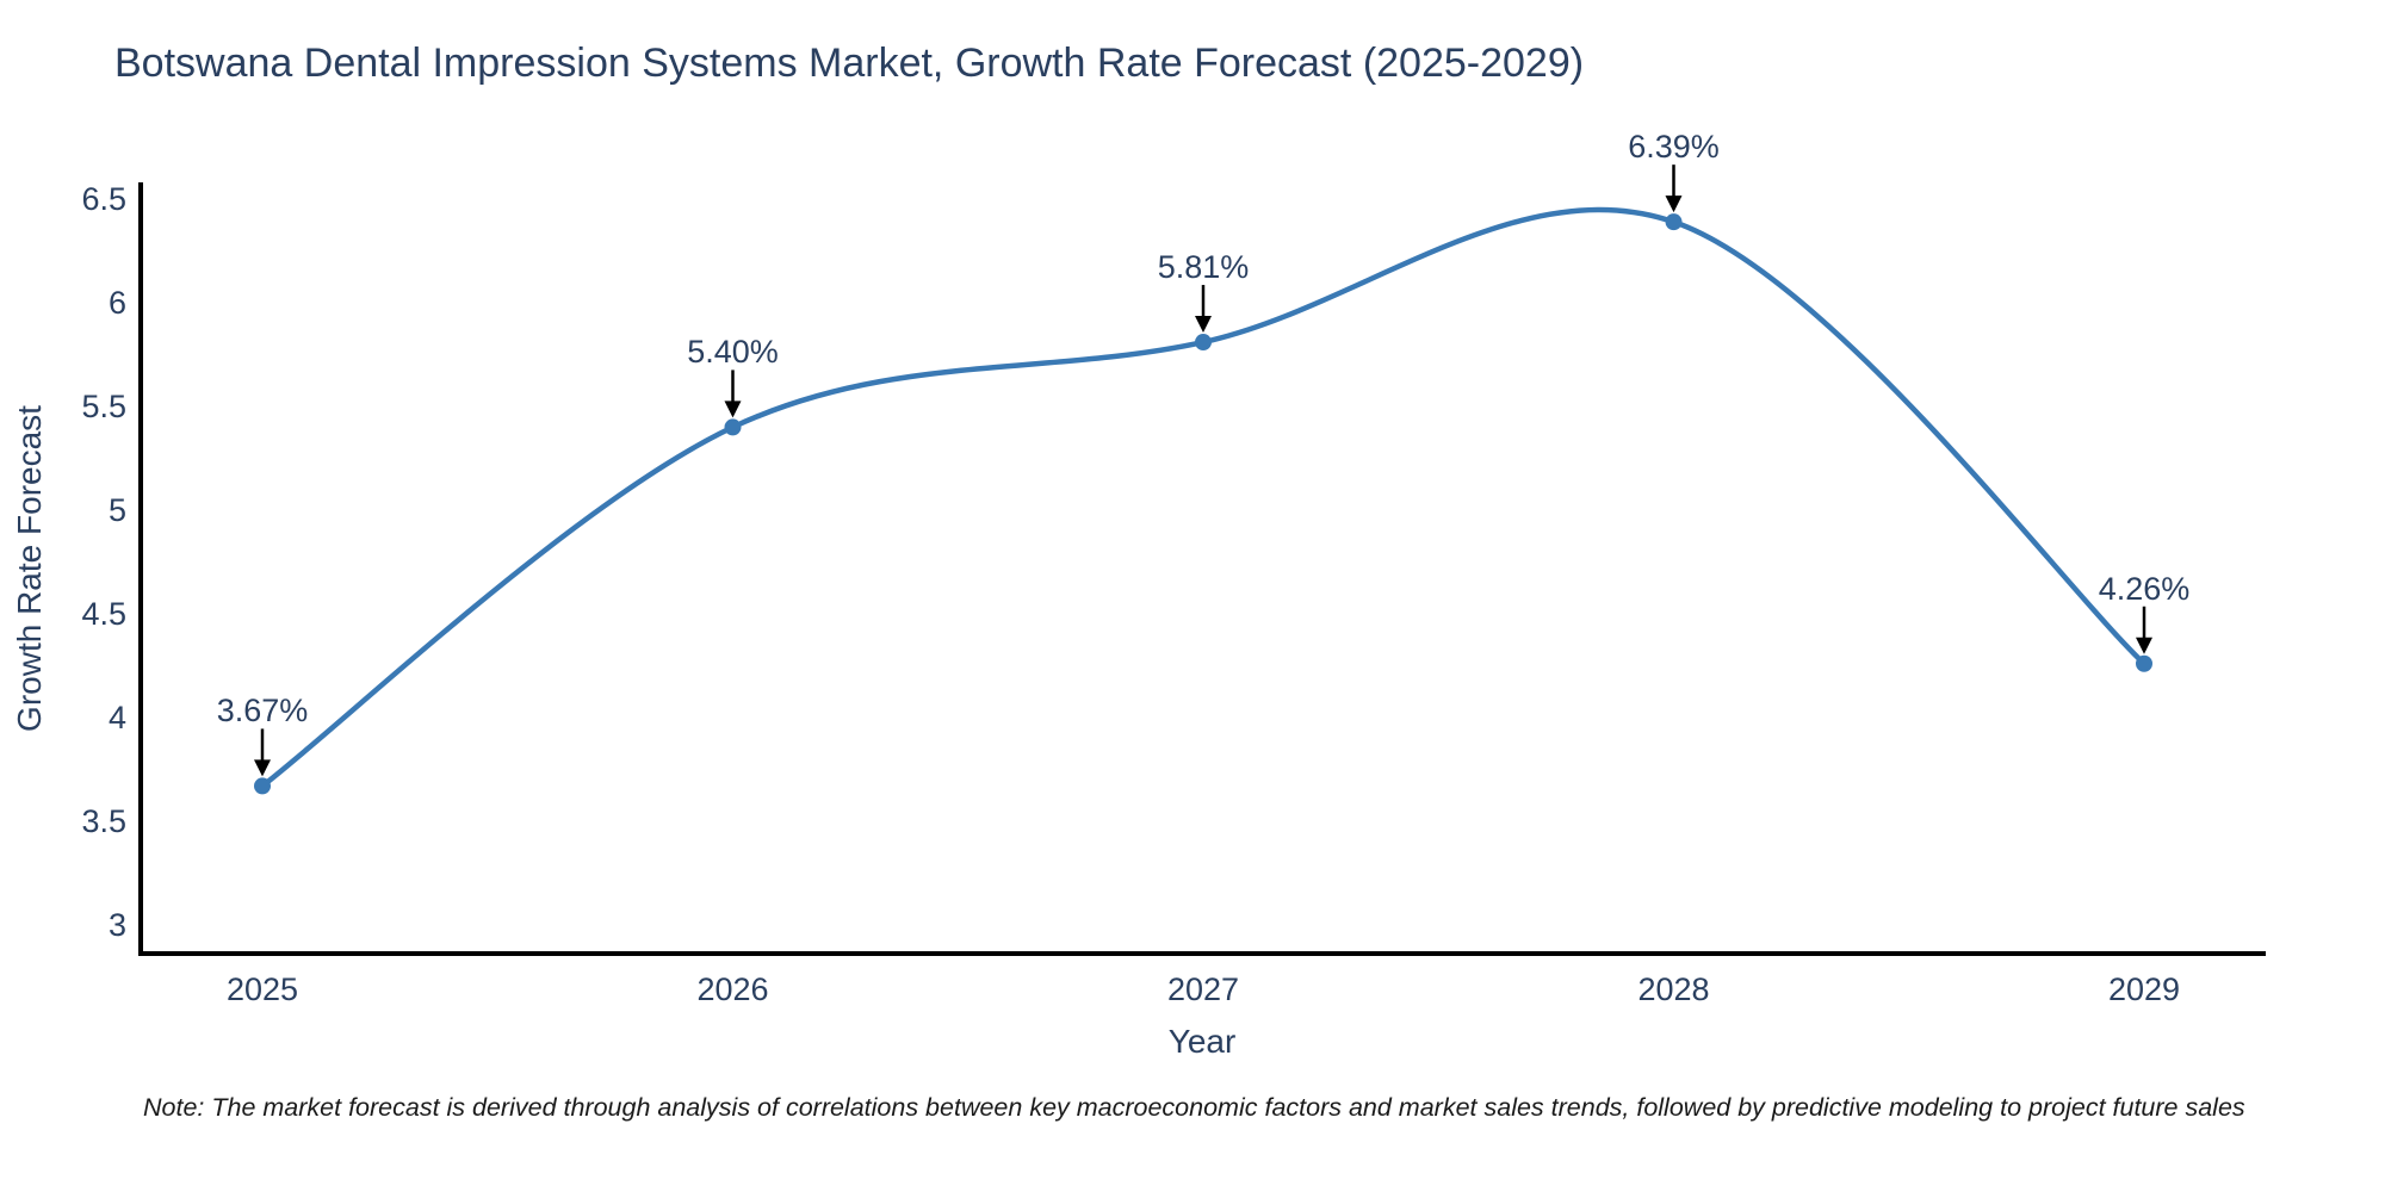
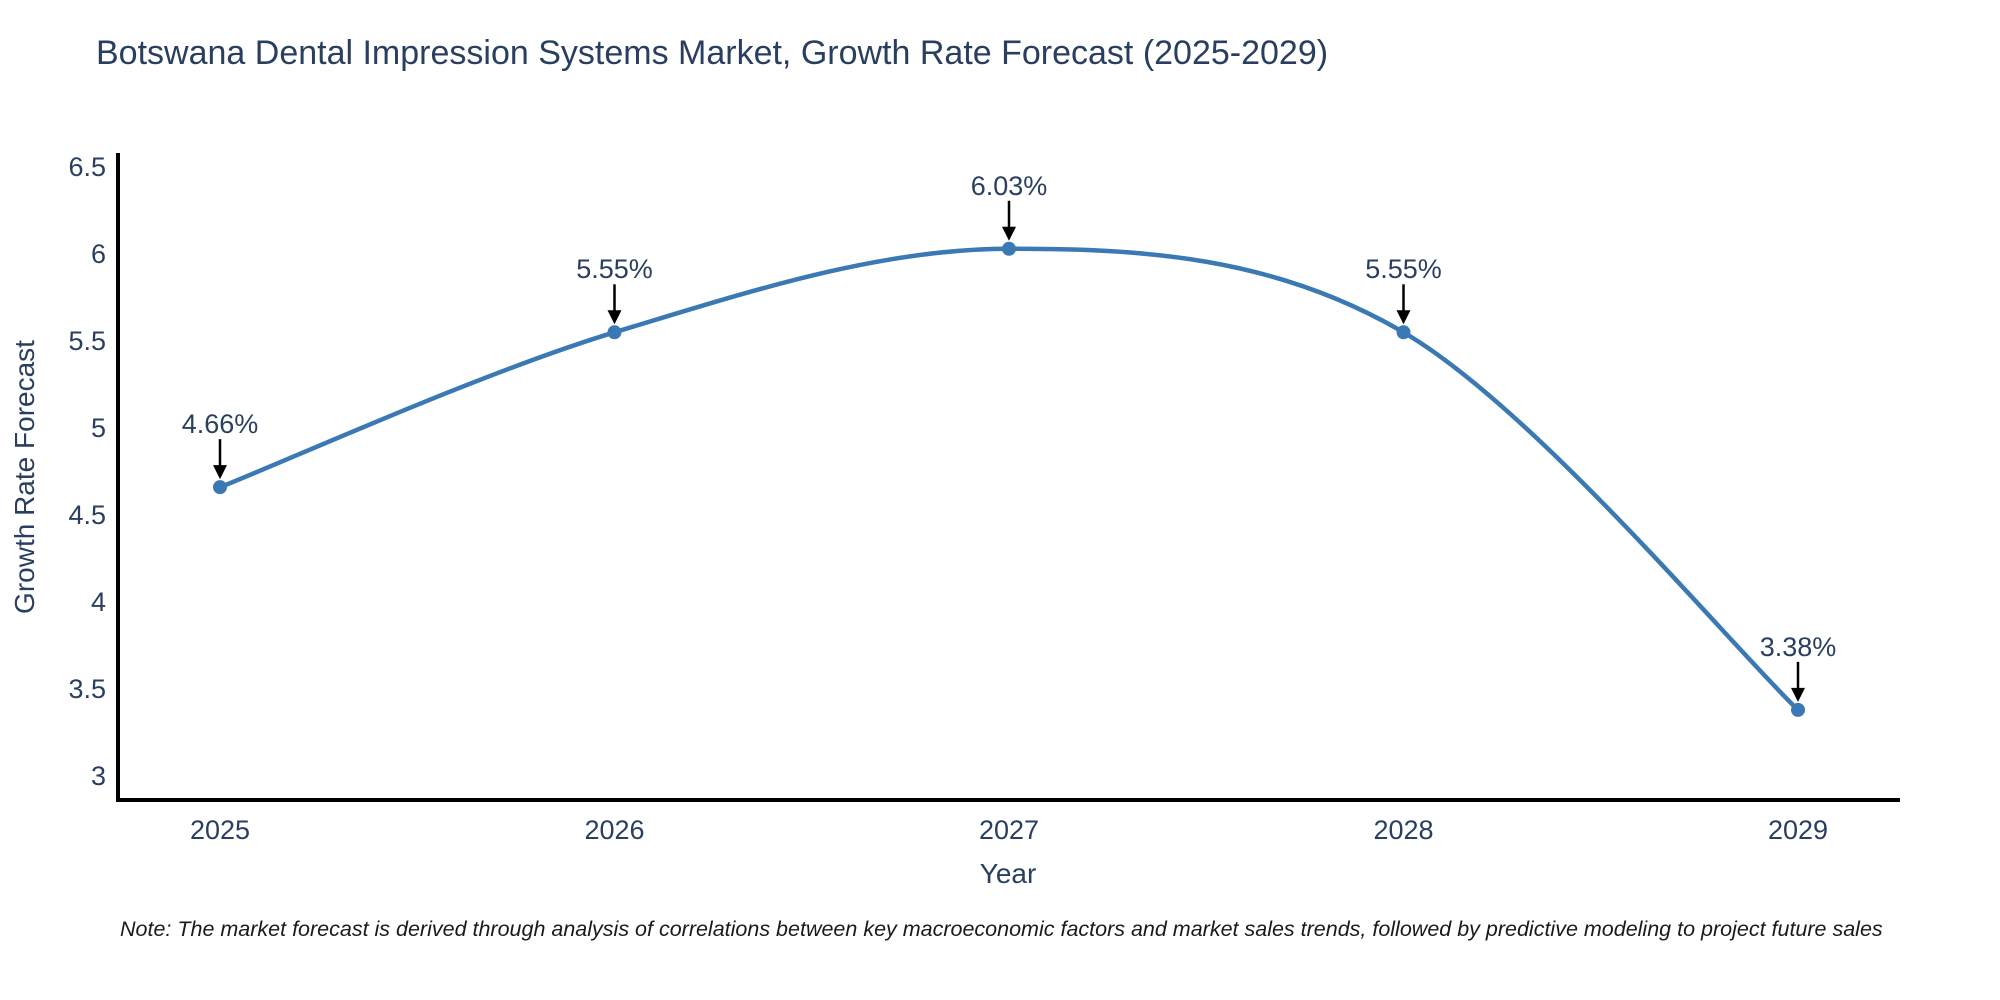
2025: 3.67% -> 4.66%
2026: 5.40% -> 5.55%
2027: 5.81% -> 6.03%
2028: 6.39% -> 5.55%
2029: 4.26% -> 3.38%
